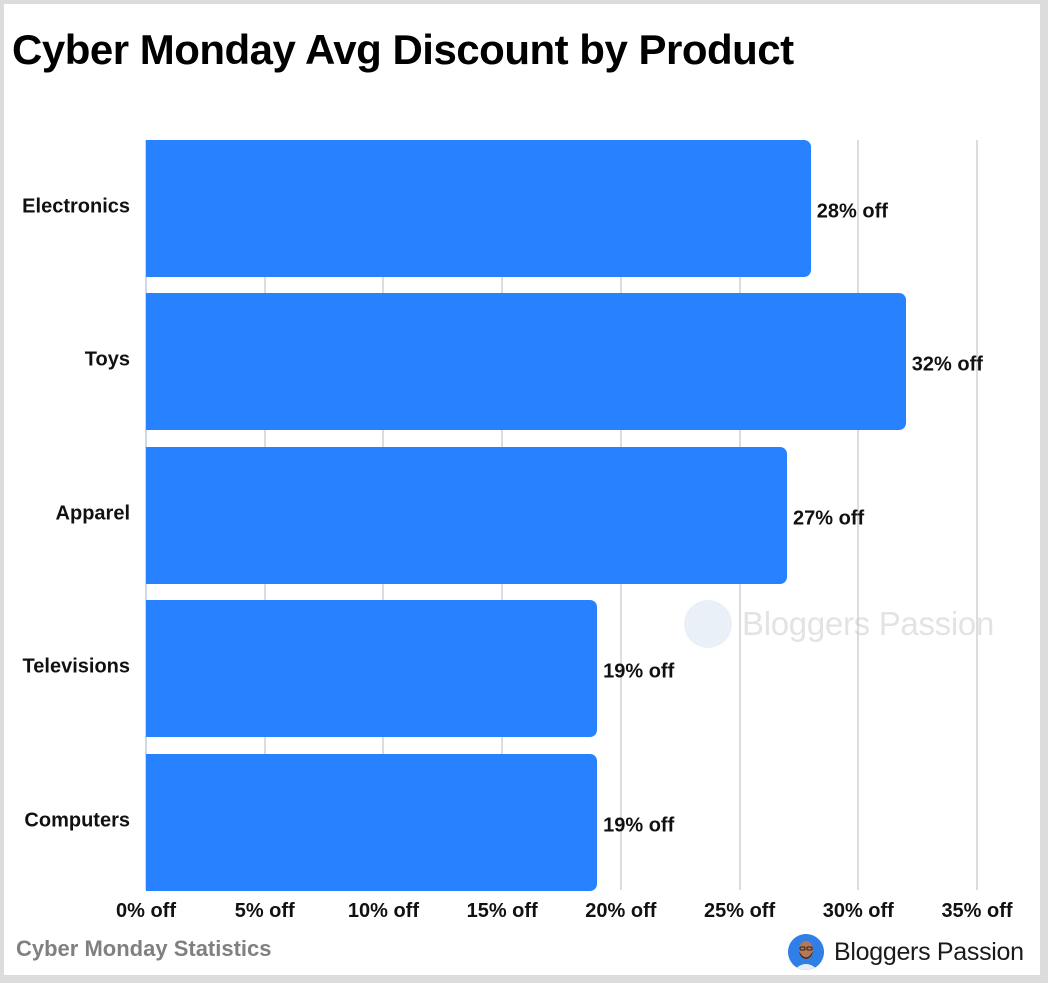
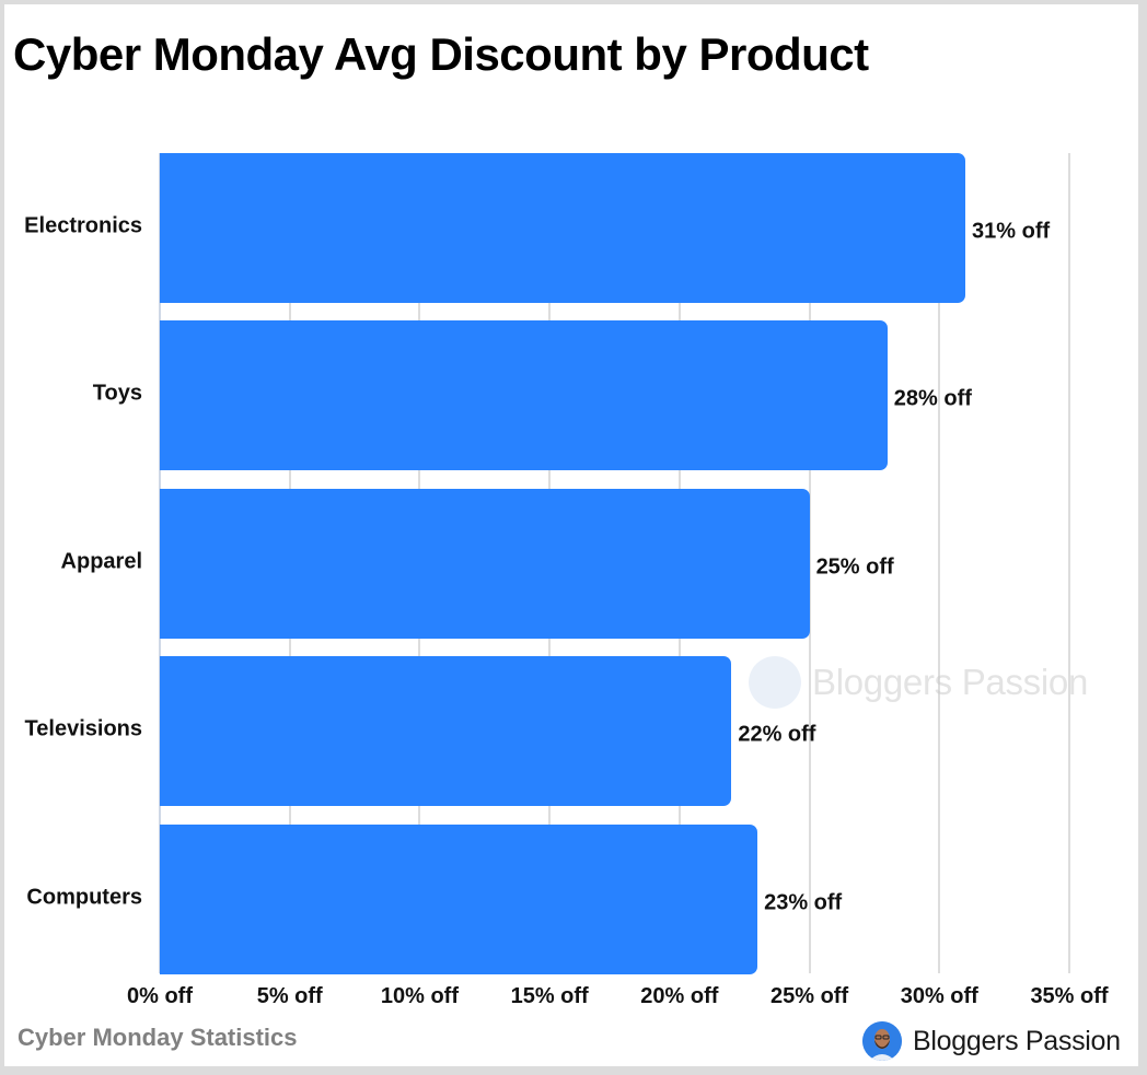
Electronics: 28% -> 31%
Toys: 32% -> 28%
Apparel: 27% -> 25%
Televisions: 19% -> 22%
Computers: 19% -> 23%
